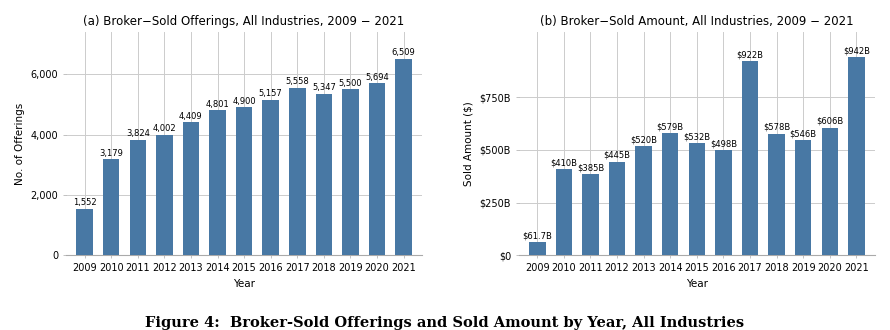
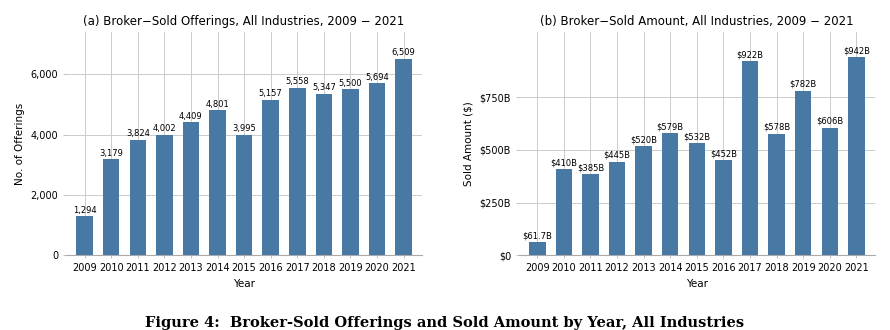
(a) Broker−Sold Offerings, All Industries, 2009 − 2021/2009: 1,552 -> 1,294
(a) Broker−Sold Offerings, All Industries, 2009 − 2021/2015: 4,900 -> 3,995
(b) Broker−Sold Amount, All Industries, 2009 − 2021/2016: $498B -> $452B
(b) Broker−Sold Amount, All Industries, 2009 − 2021/2019: $546B -> $782B
